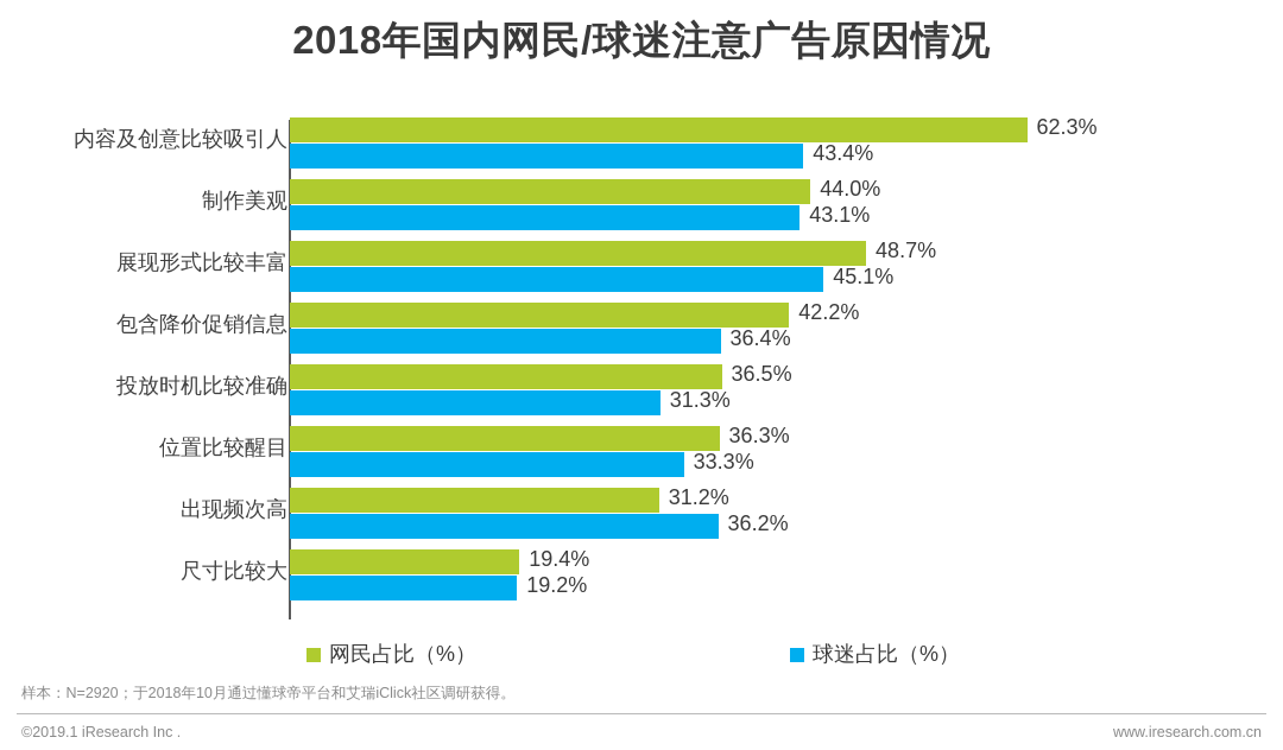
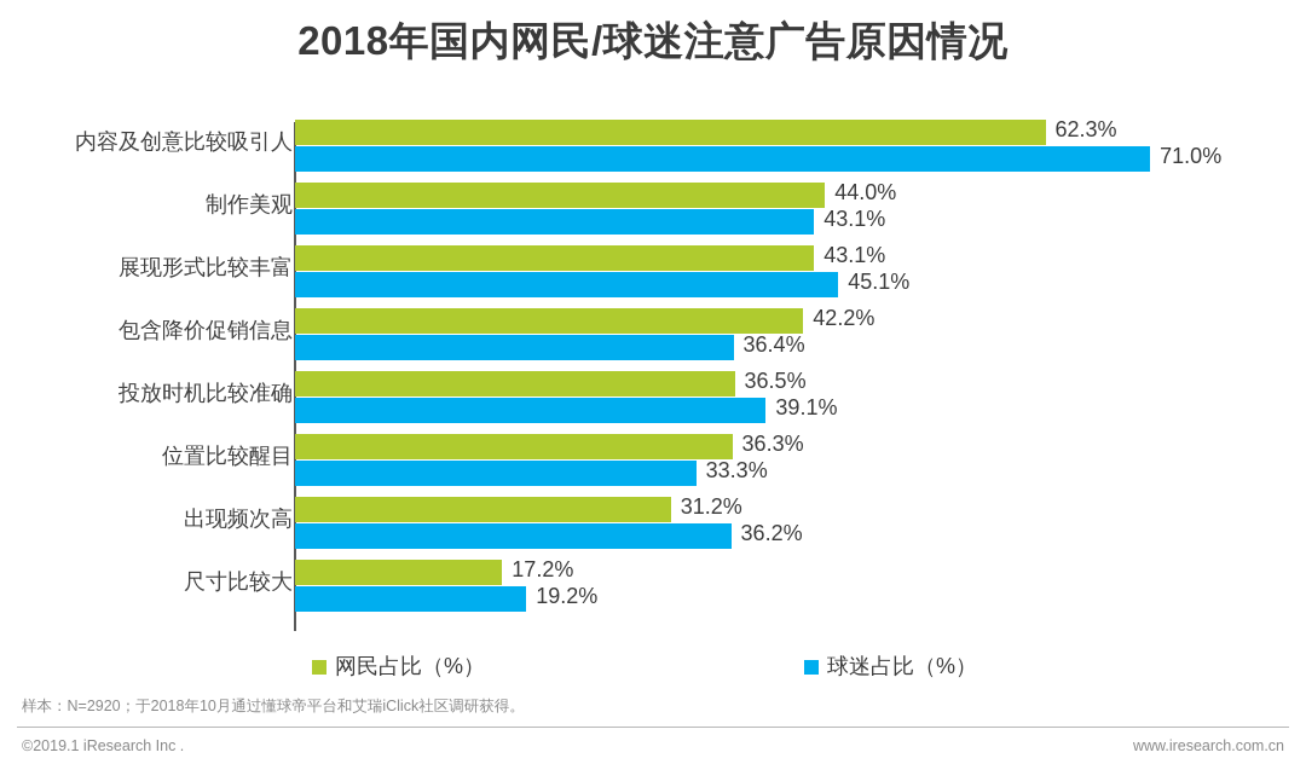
球迷占比（%）/内容及创意比较吸引人: 43.4% -> 71.0%
网民占比（%）/展现形式比较丰富: 48.7% -> 43.1%
球迷占比（%）/投放时机比较准确: 31.3% -> 39.1%
网民占比（%）/尺寸比较大: 19.4% -> 17.2%
